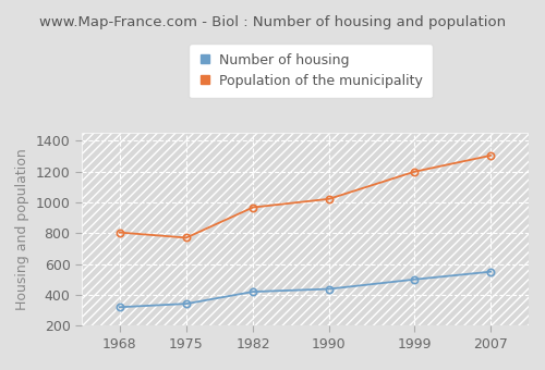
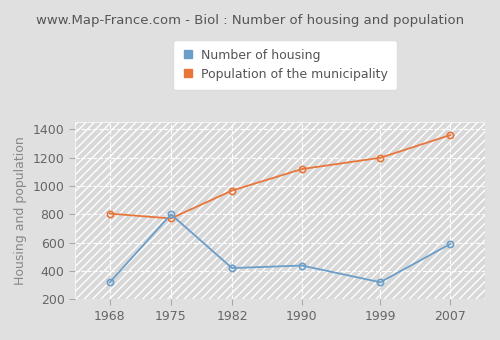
Number of housing/1975: 340 -> 800
Population of the municipality/1990: 1020 -> 1120
Number of housing/1999: 500 -> 320
Number of housing/2007: 550 -> 590
Population of the municipality/2007: 1300 -> 1360
